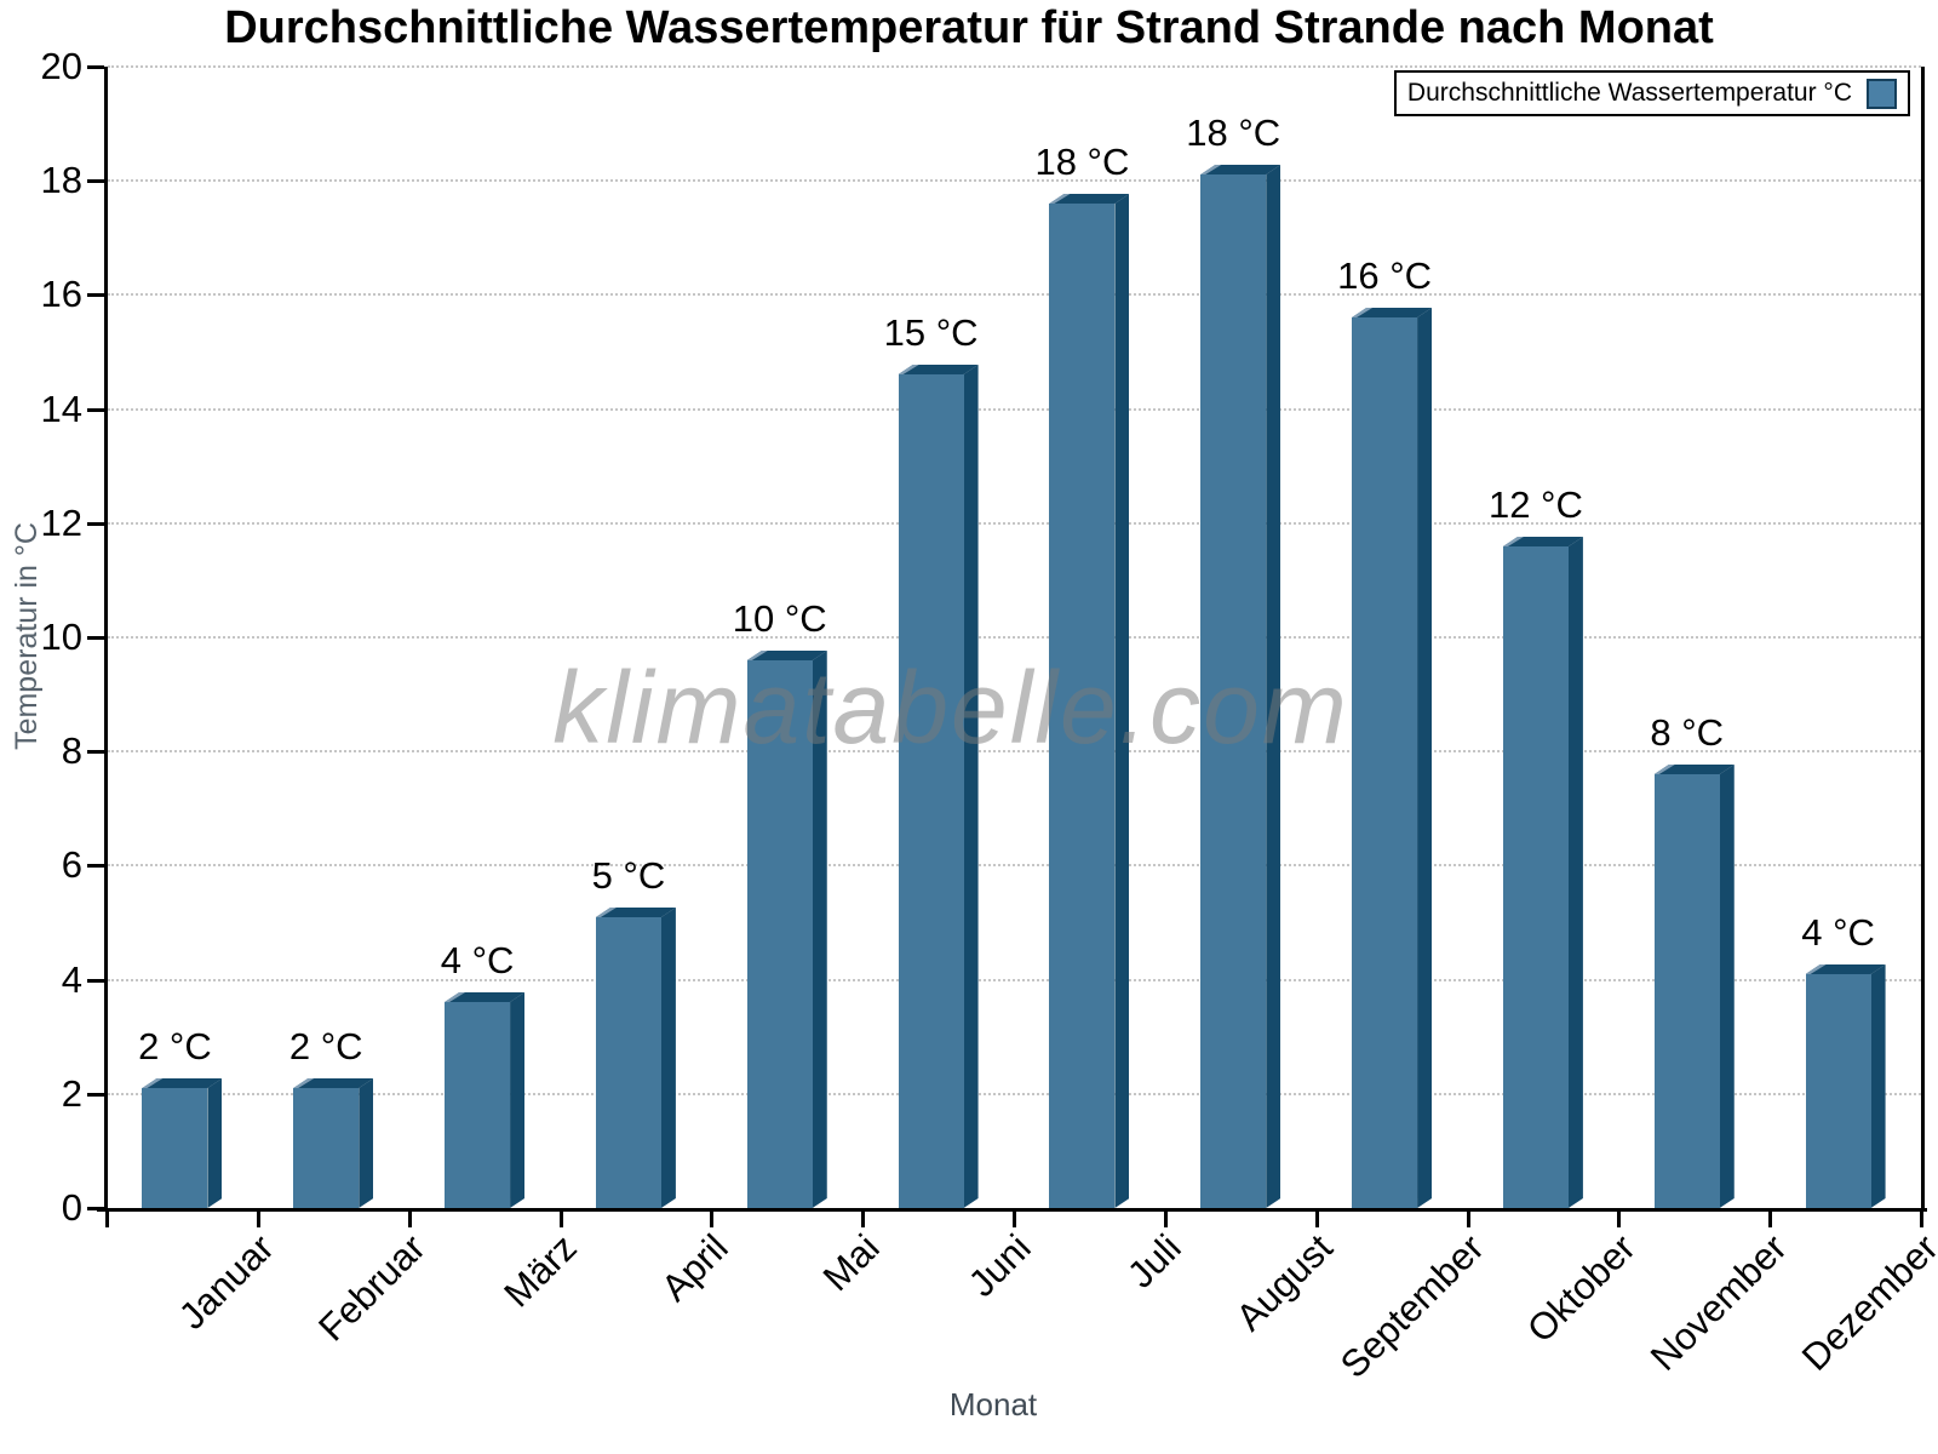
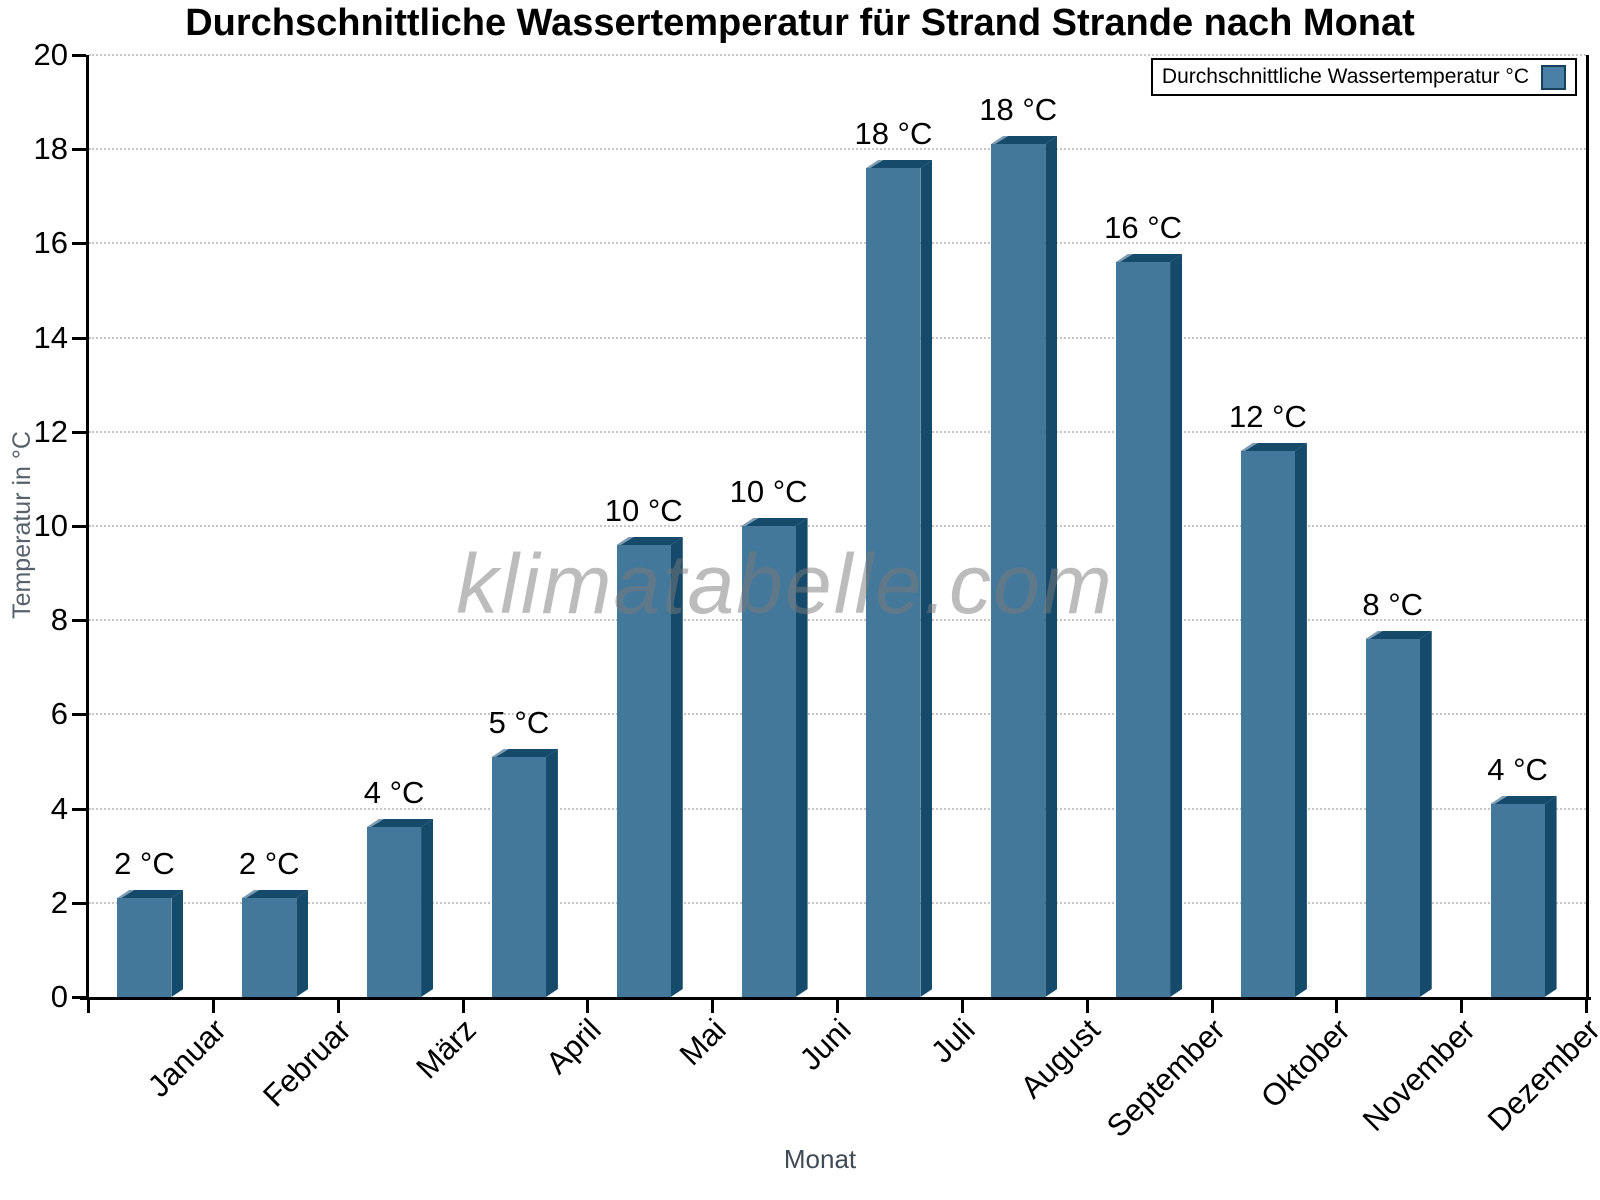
Juni: 15 -> 10
